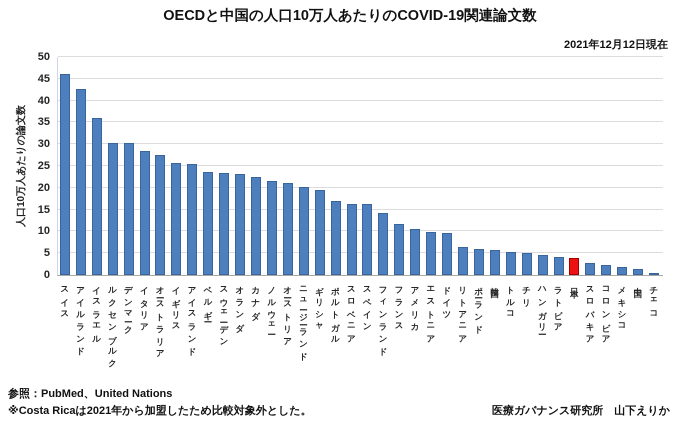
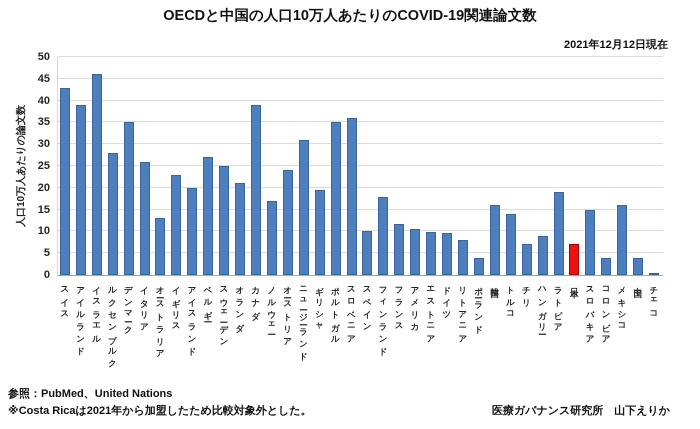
スイス: 46 -> 43
アイルランド: 43 -> 39
イスラエル: 36 -> 46
ルクセンブルク: 30 -> 28
デンマーク: 30 -> 35
イタリア: 28 -> 26
オーストラリア: 28 -> 13
イギリス: 26 -> 23
アイスランド: 25 -> 20
ベルギー: 24 -> 27
スウェーデン: 23 -> 25
オランダ: 23 -> 21
カナダ: 22 -> 39
ノルウェー: 22 -> 17
オーストリア: 21 -> 24
ニュージーランド: 20 -> 31
ポルトガル: 17 -> 35
スロベニア: 16 -> 36
スペイン: 16 -> 10
フィンランド: 14 -> 18
リトアニア: 6 -> 8
ポーランド: 6 -> 4
韓国: 6 -> 16
トルコ: 5 -> 14
チリ: 5 -> 7
ハンガリー: 5 -> 9
ラトビア: 4 -> 19
日本: 4 -> 7
スロバキア: 3 -> 15
コロンビア: 2 -> 4
メキシコ: 2 -> 16
中国: 1 -> 4
